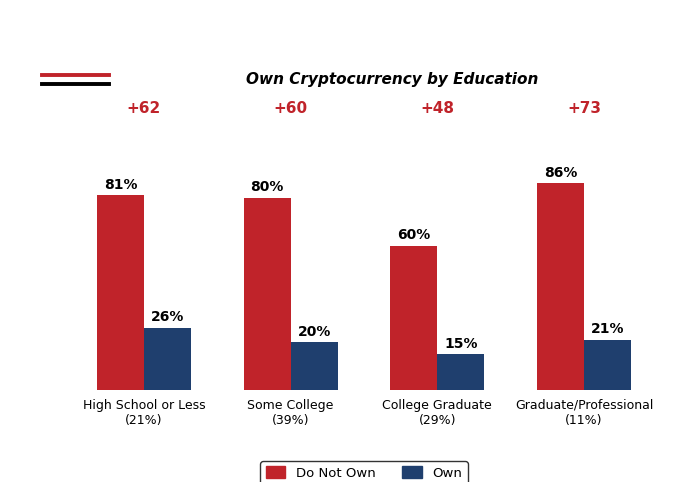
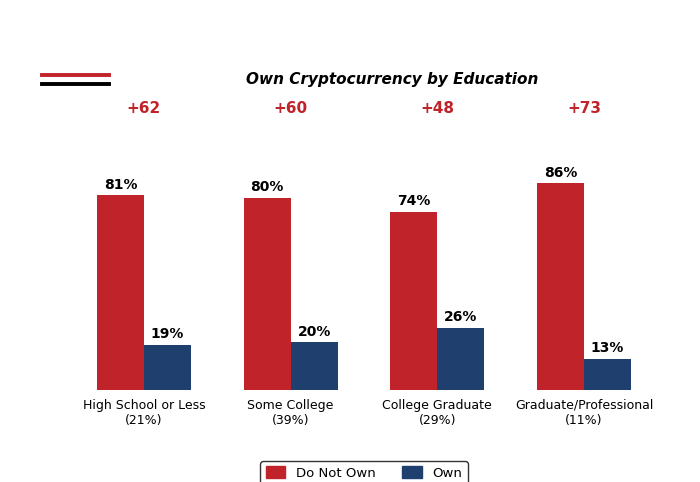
Own/High School or Less (21%): 26% -> 19%
Do Not Own/College Graduate (29%): 60% -> 74%
Own/College Graduate (29%): 15% -> 26%
Own/Graduate/Professional (11%): 21% -> 13%
